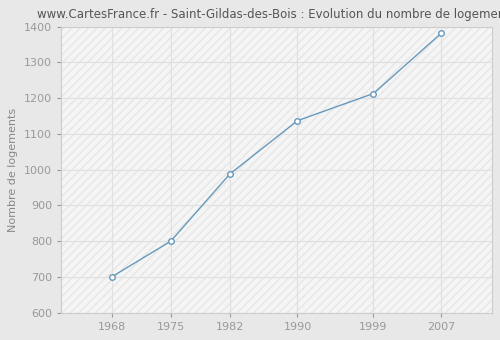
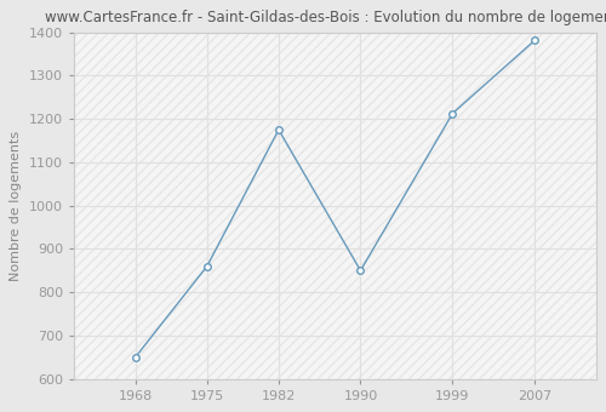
1968: 700 -> 650
1975: 800 -> 860
1982: 988 -> 1175
1990: 1137 -> 850
